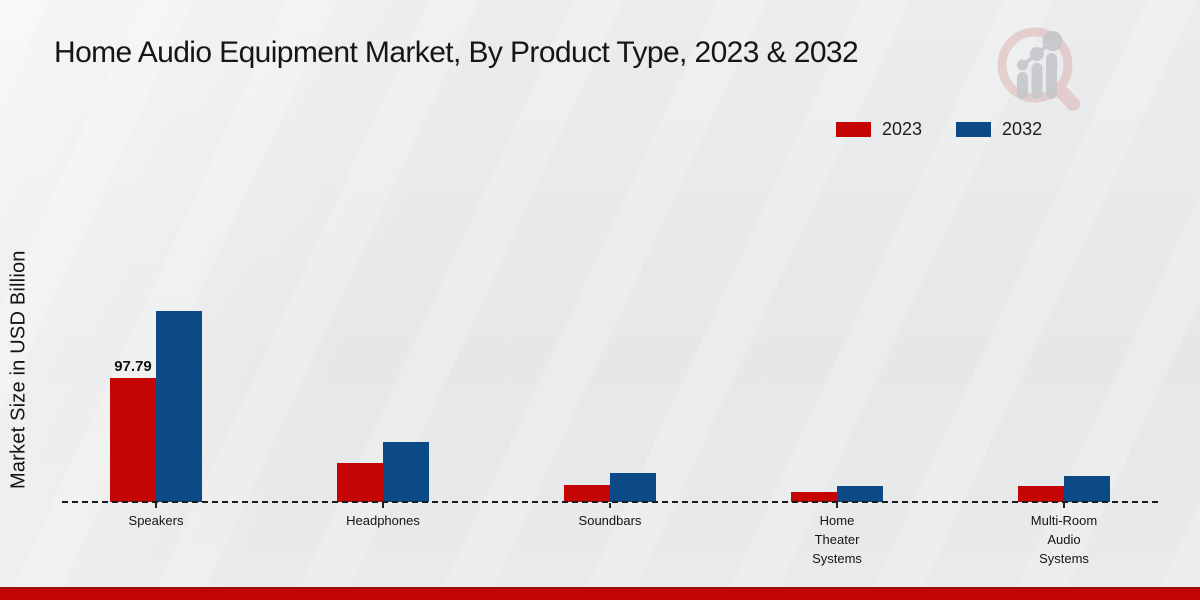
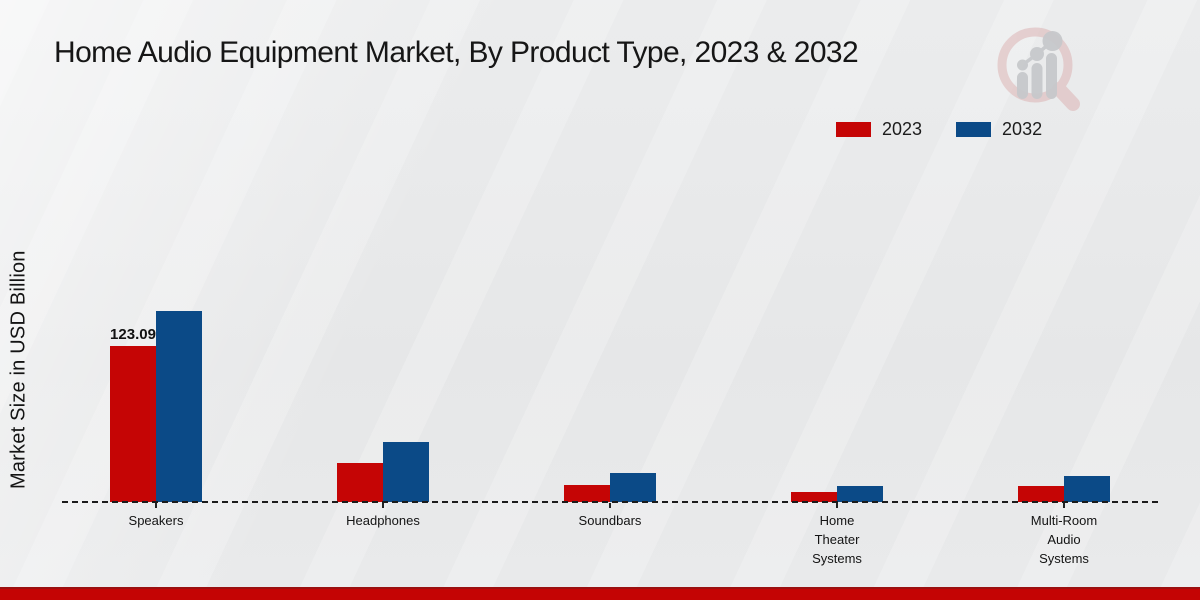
2023/Speakers: 97.79 -> 123.09
